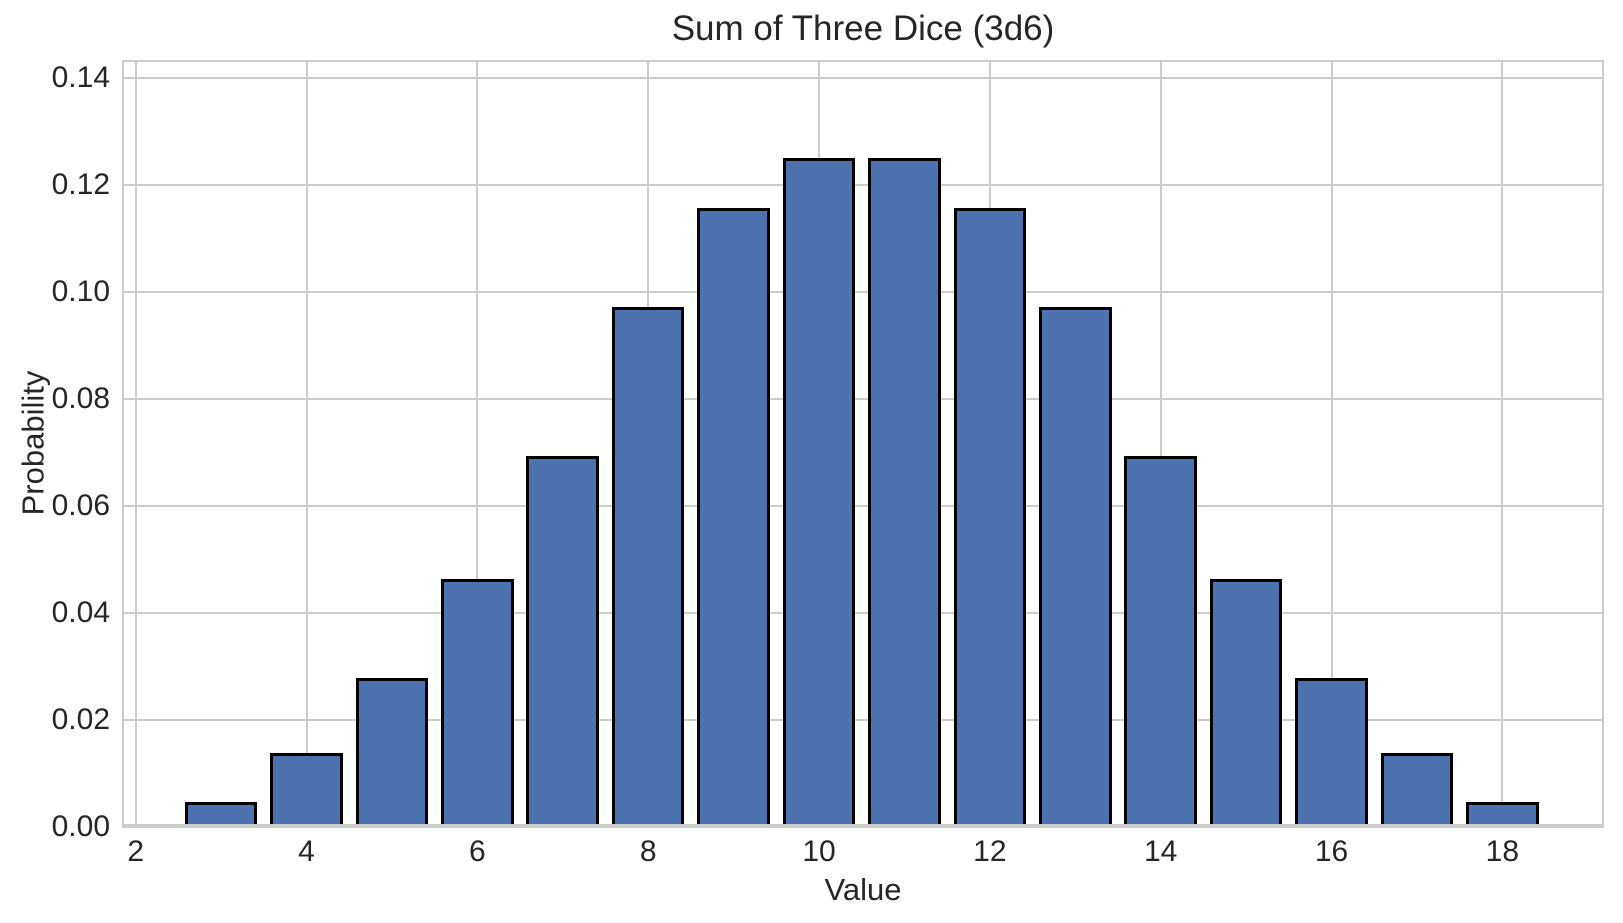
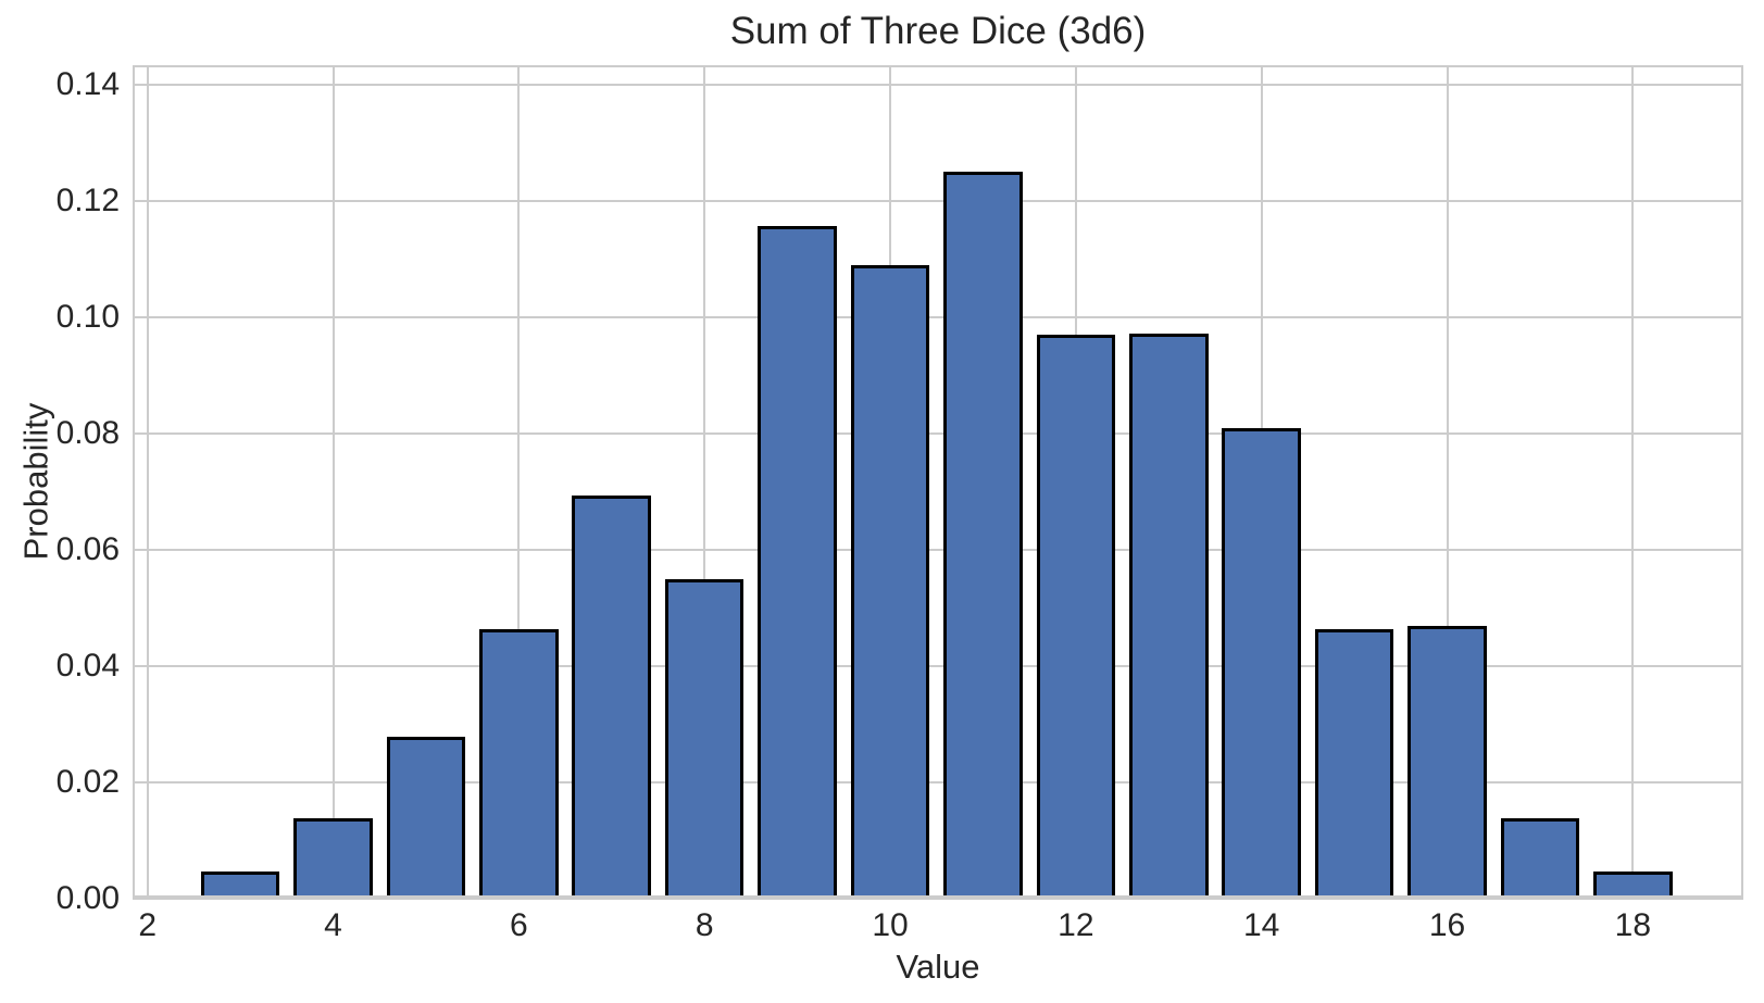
8: 0.097 -> 0.055
10: 0.125 -> 0.109
12: 0.116 -> 0.097
14: 0.069 -> 0.081
16: 0.028 -> 0.047
